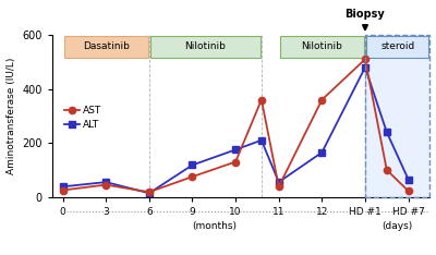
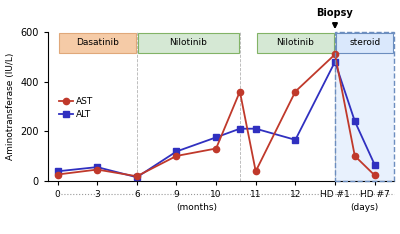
AST/9: 75 -> 100
ALT/11: 55 -> 210
